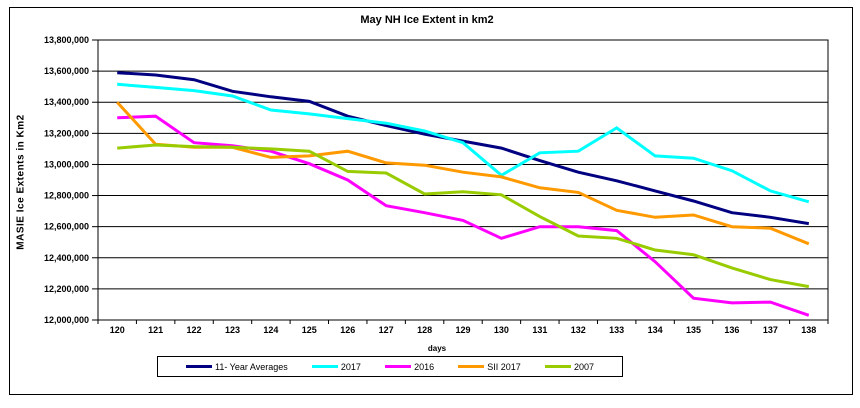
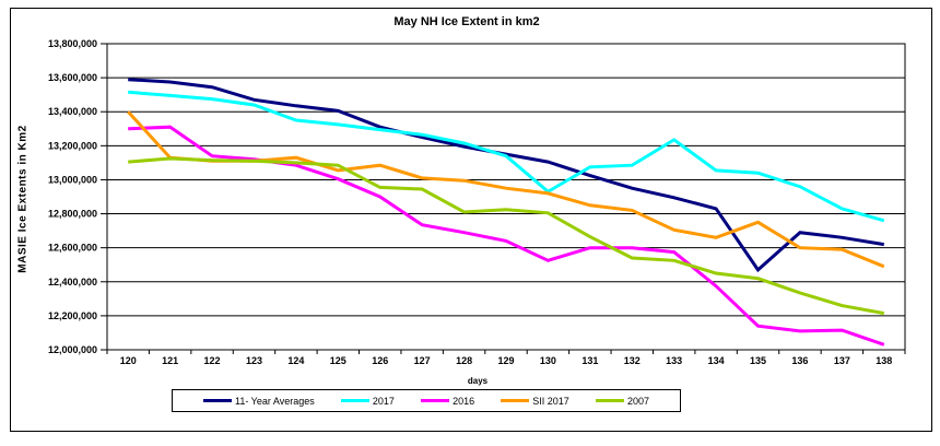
SII 2017/124: 13040000 -> 13130000
11- Year Averages/135: 12760000 -> 12470000
SII 2017/135: 12680000 -> 12750000
